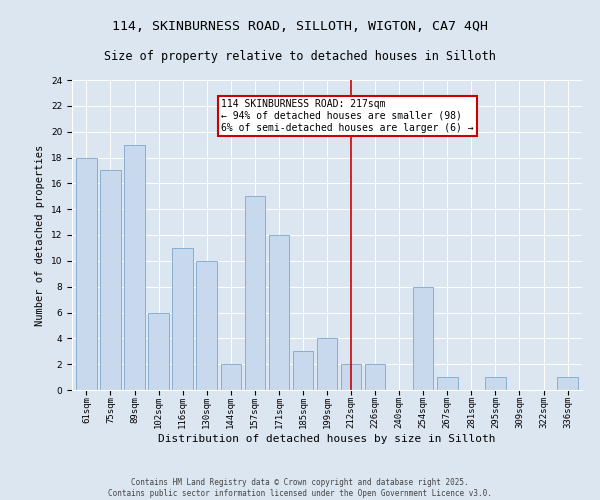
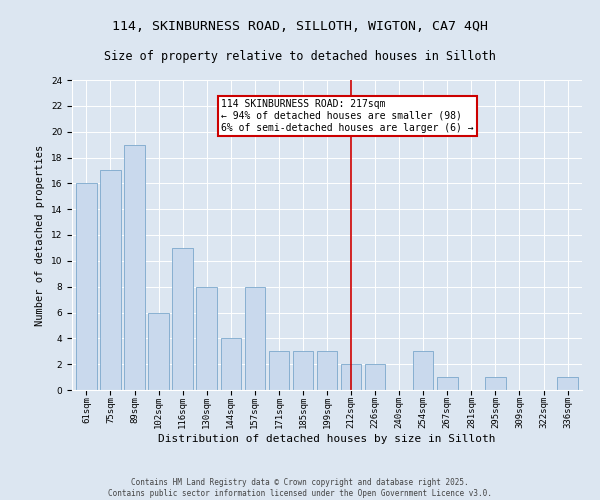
61sqm: 18 -> 16
130sqm: 10 -> 8
144sqm: 2 -> 4
157sqm: 15 -> 8
171sqm: 12 -> 3
199sqm: 4 -> 3
254sqm: 8 -> 3
